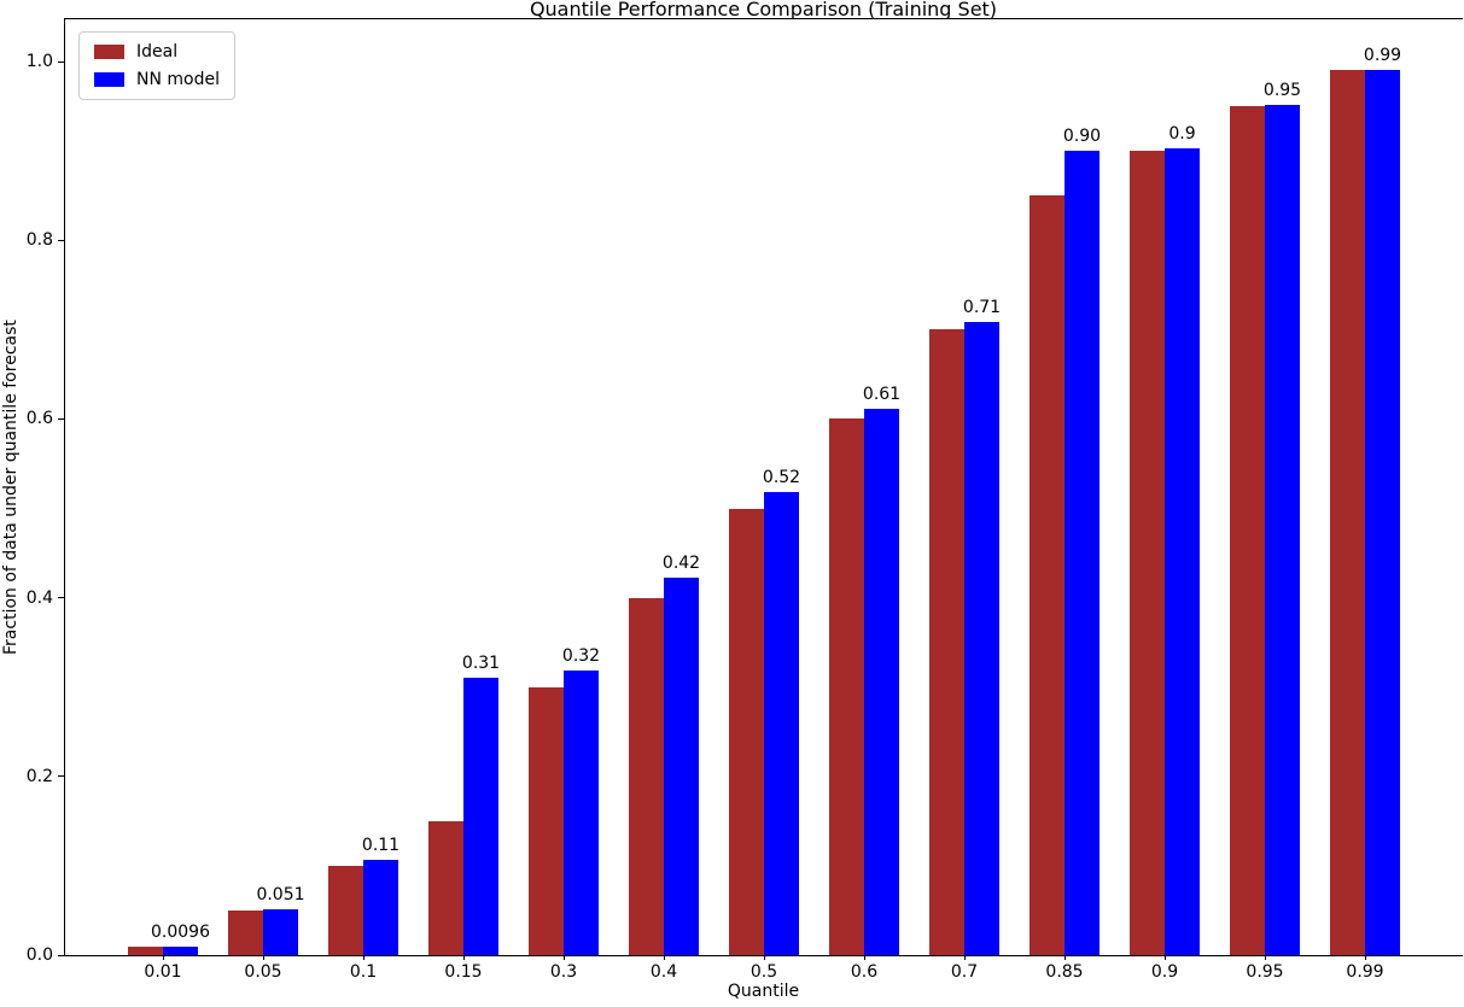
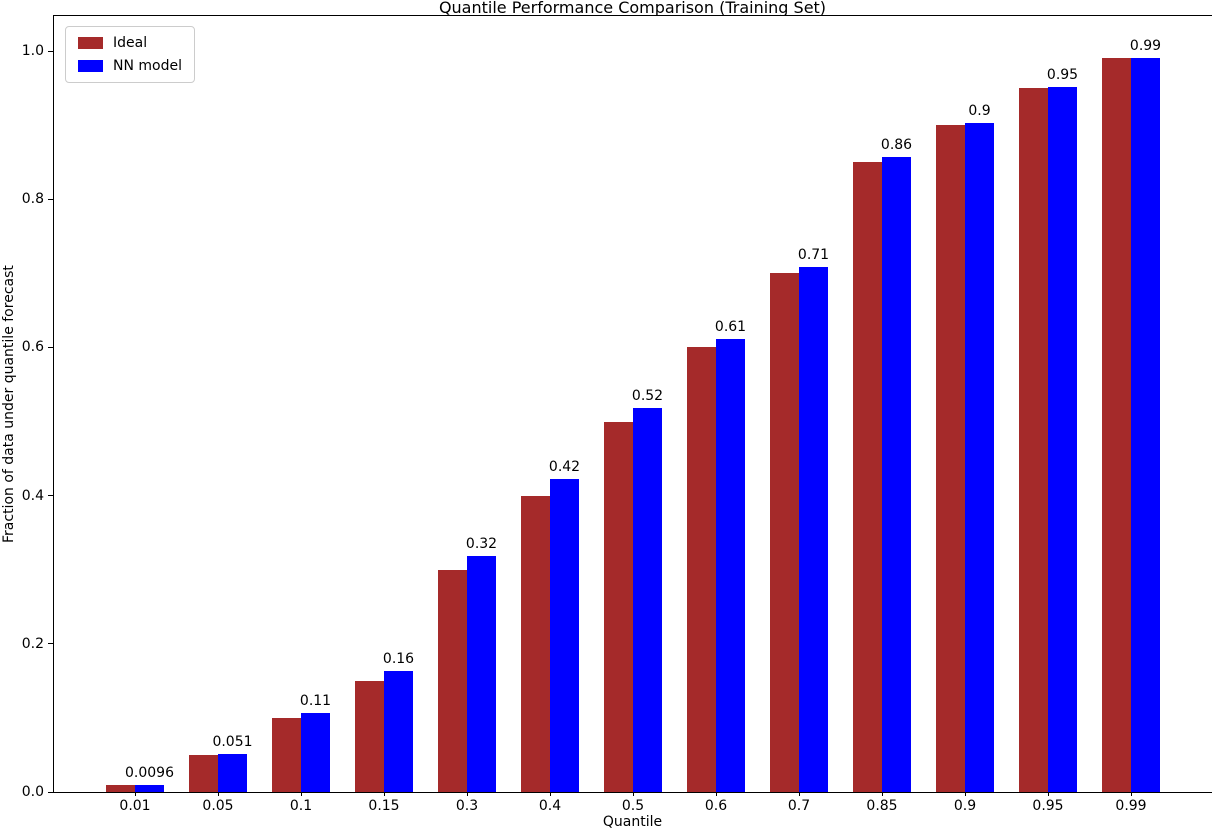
NN model/0.15: 0.31 -> 0.16
NN model/0.85: 0.90 -> 0.86
